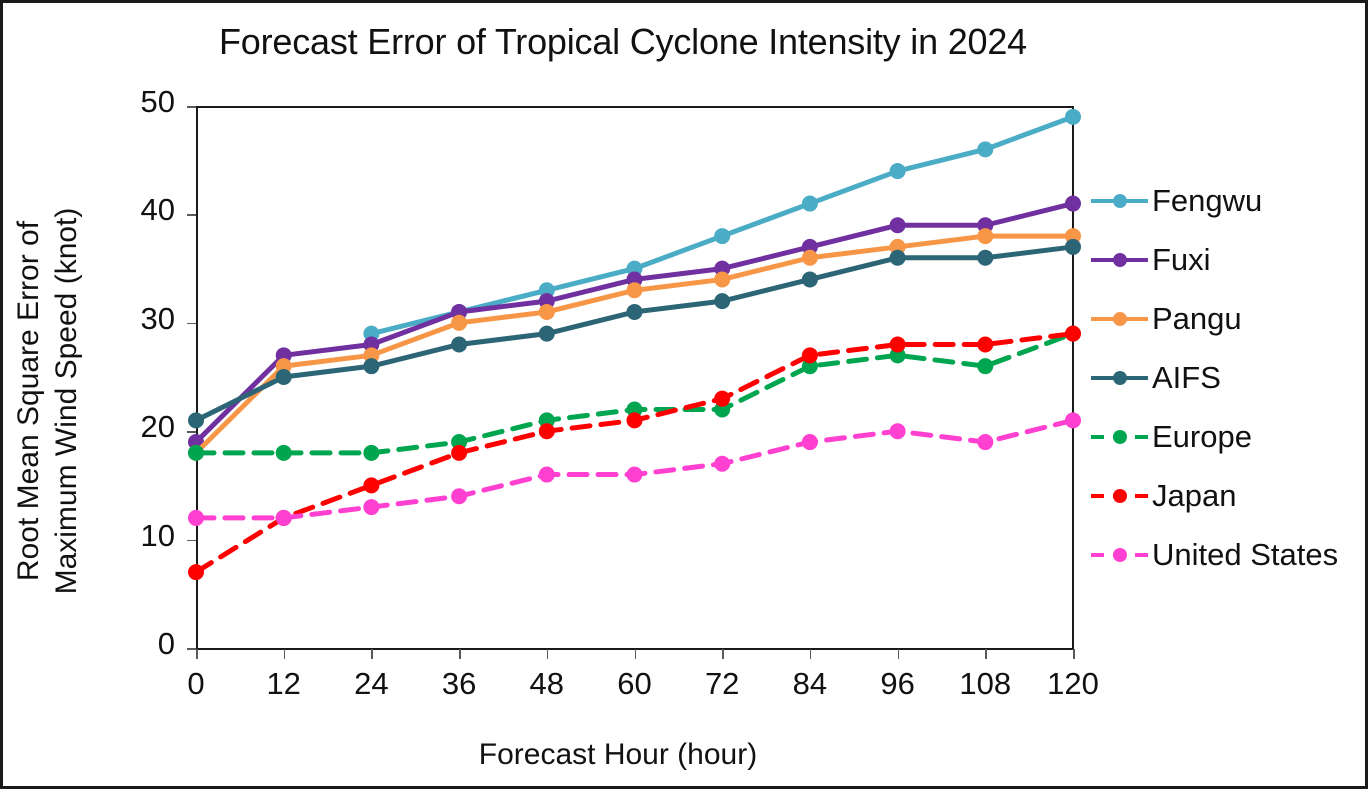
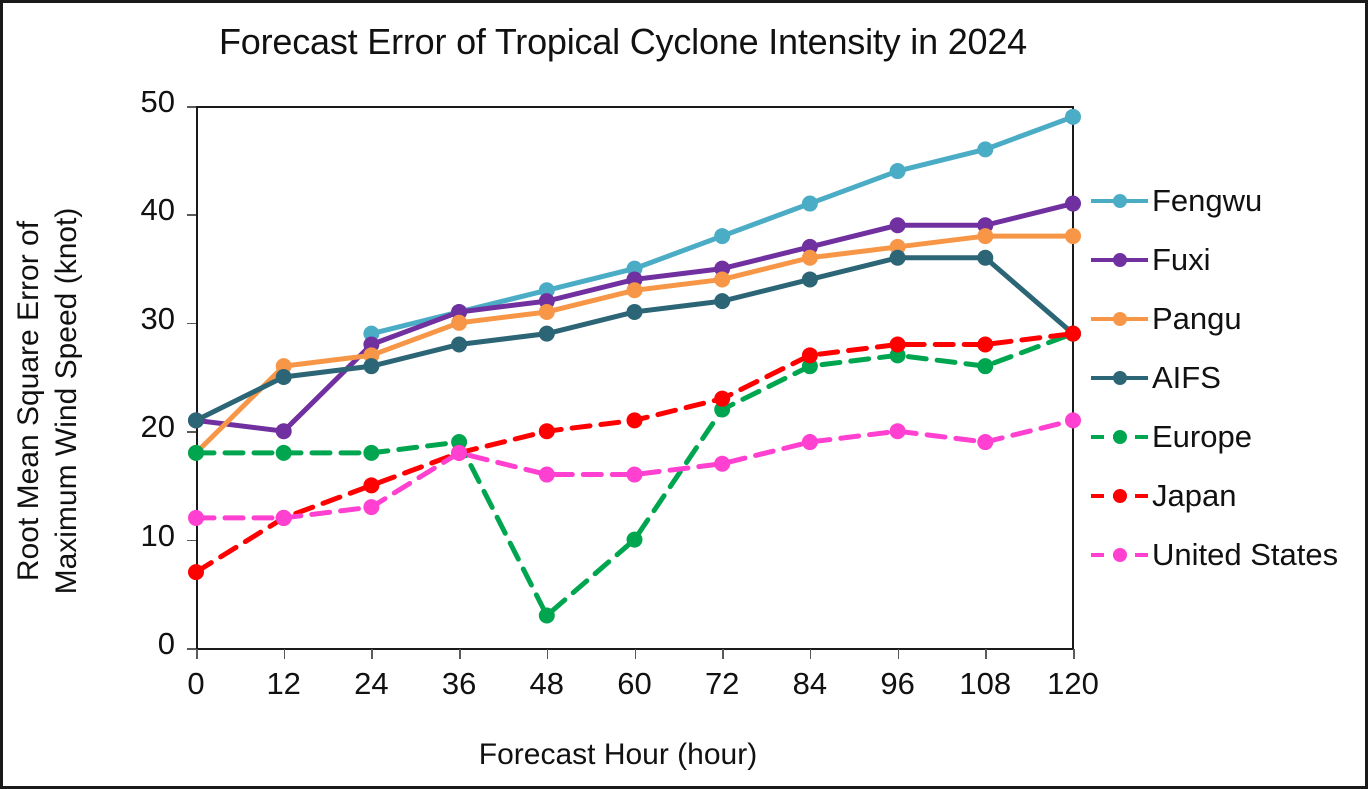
Fuxi/0: 19 -> 21
Fuxi/12: 27 -> 20
United States/36: 14 -> 18
Europe/48: 21 -> 3
Europe/60: 22 -> 10
AIFS/120: 37 -> 29
